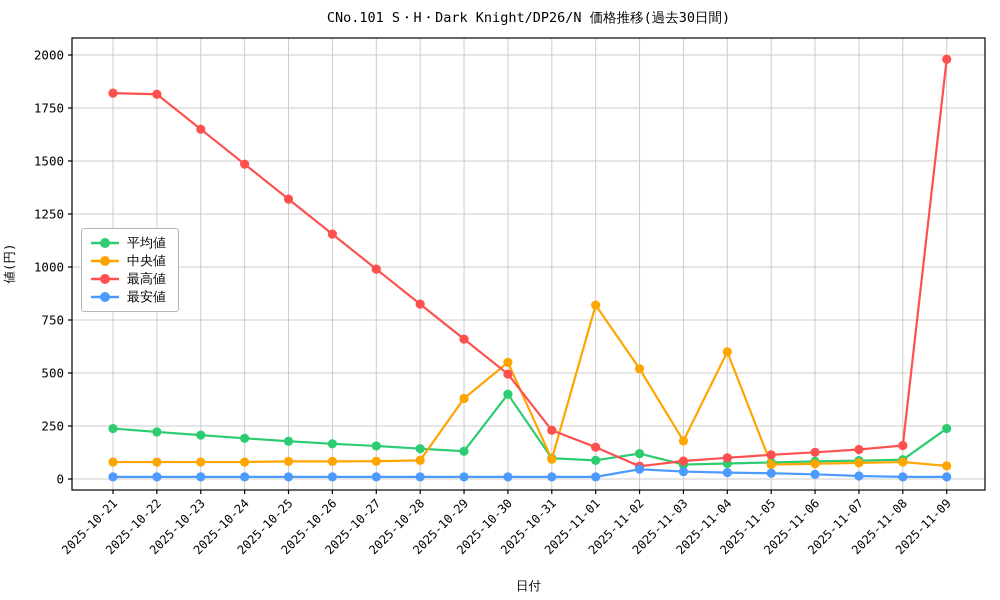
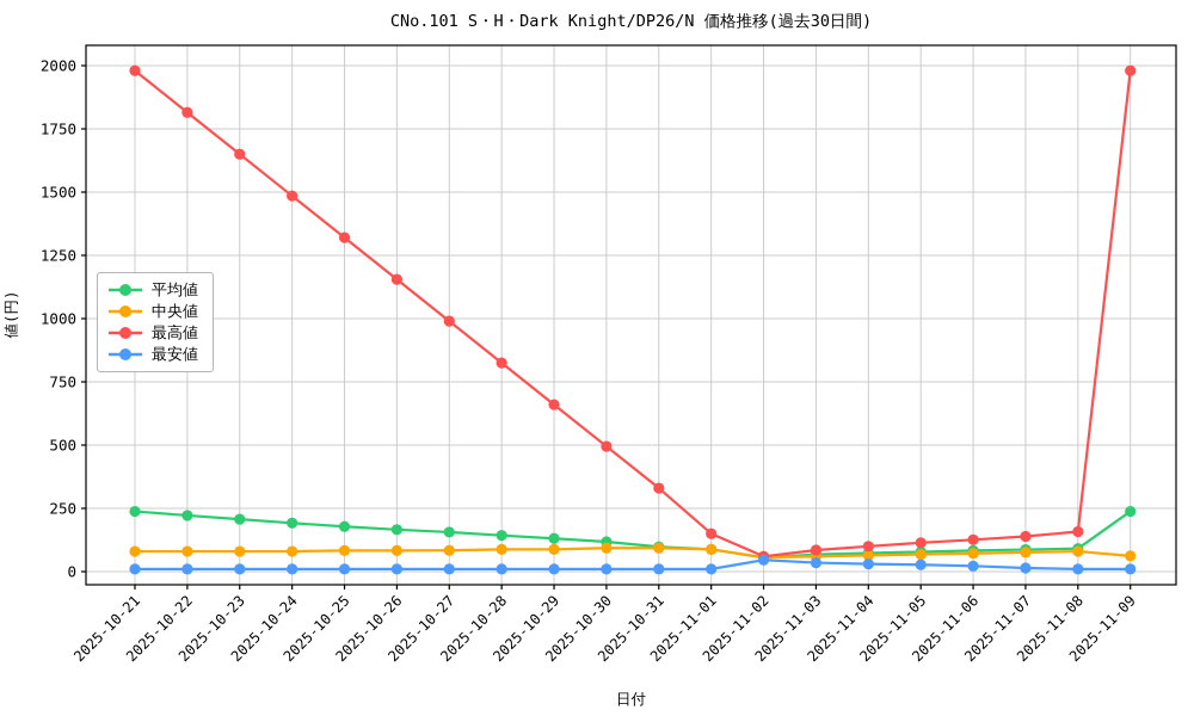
最高値/2025-10-21: 1820 -> 1980
中央値/2025-10-29: 380 -> 90
平均値/2025-10-30: 400 -> 120
中央値/2025-10-30: 550 -> 90
最高値/2025-10-31: 230 -> 330
中央値/2025-11-01: 820 -> 90
平均値/2025-11-02: 120 -> 60
中央値/2025-11-02: 520 -> 60
中央値/2025-11-03: 180 -> 60
中央値/2025-11-04: 600 -> 60
